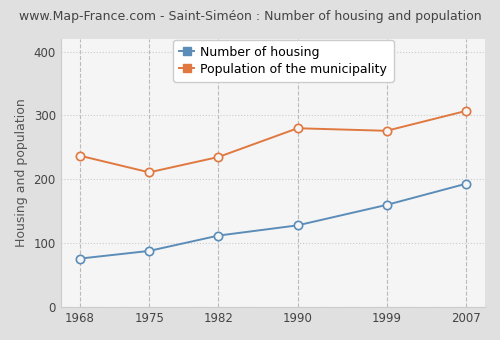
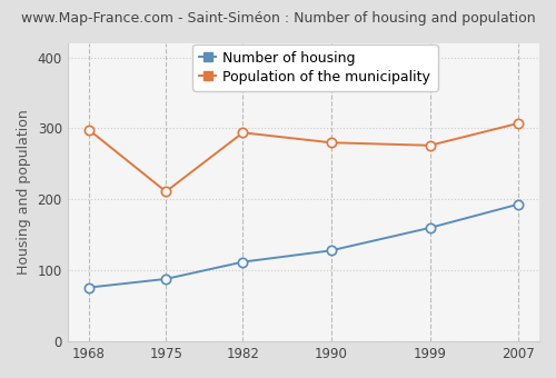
Population of the municipality/1968: 237 -> 298
Population of the municipality/1982: 235 -> 294
